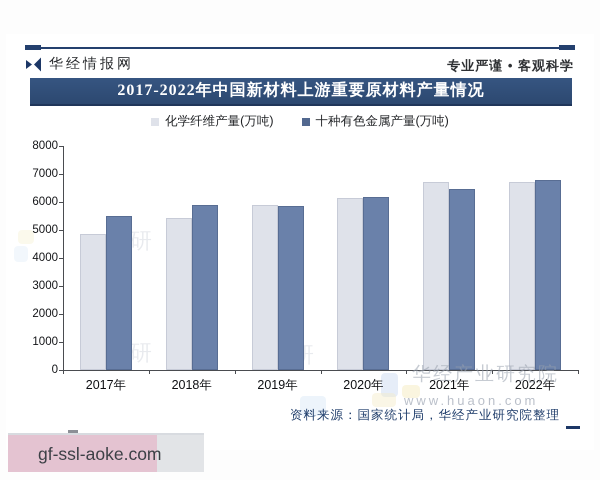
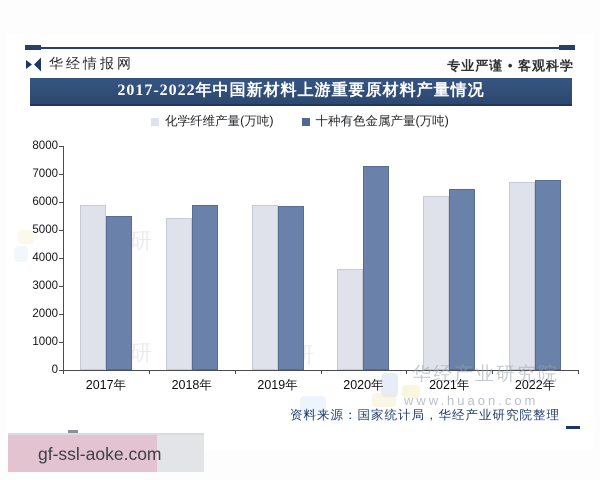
化学纤维产量(万吨)/2017年: 4800 -> 5900
化学纤维产量(万吨)/2020年: 6100 -> 3600
十种有色金属产量(万吨)/2020年: 6200 -> 7300
化学纤维产量(万吨)/2021年: 6700 -> 6200
